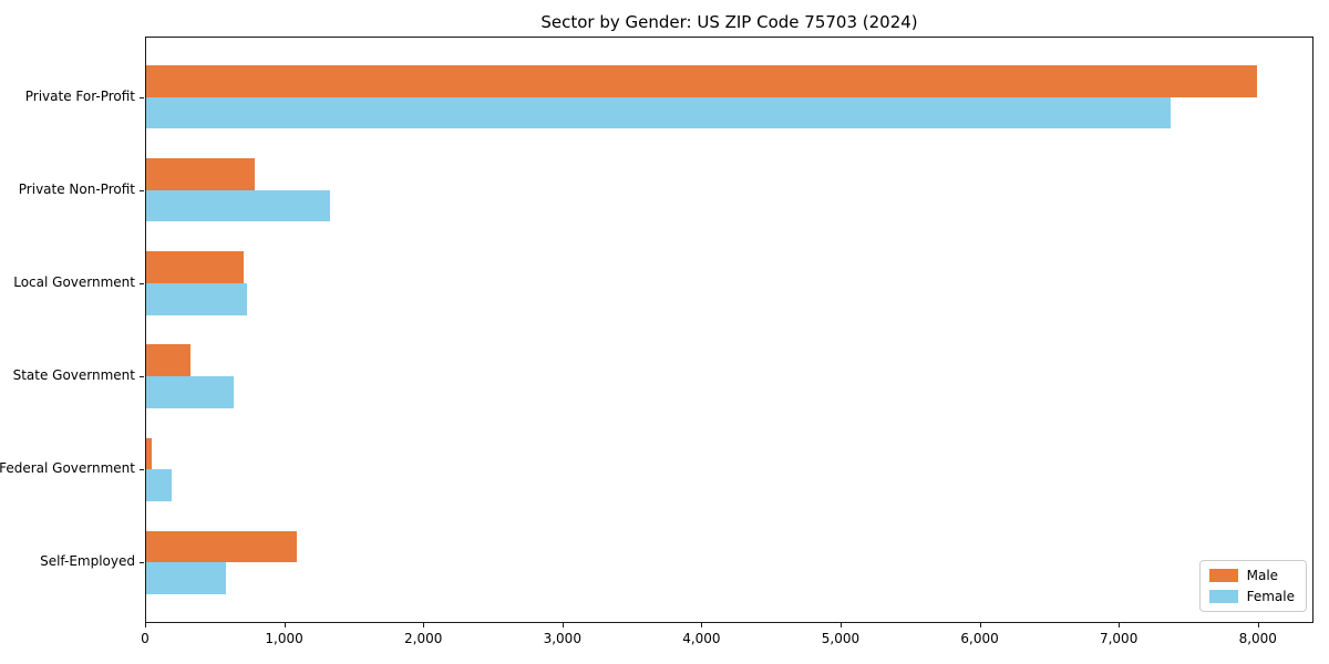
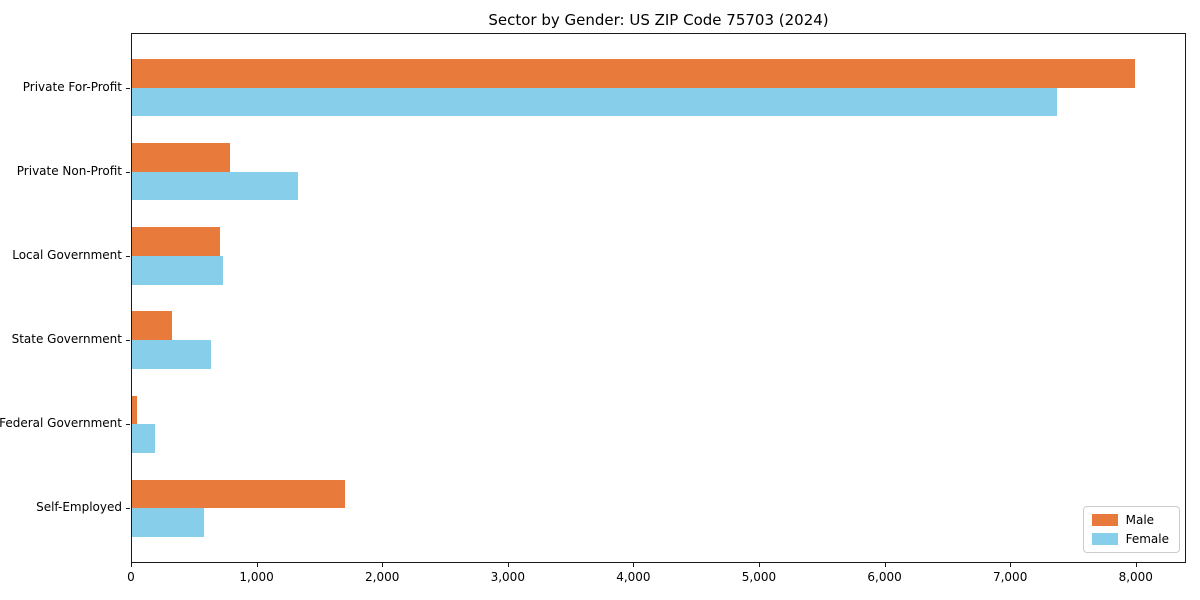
Male/Self-Employed: 1090 -> 1700
